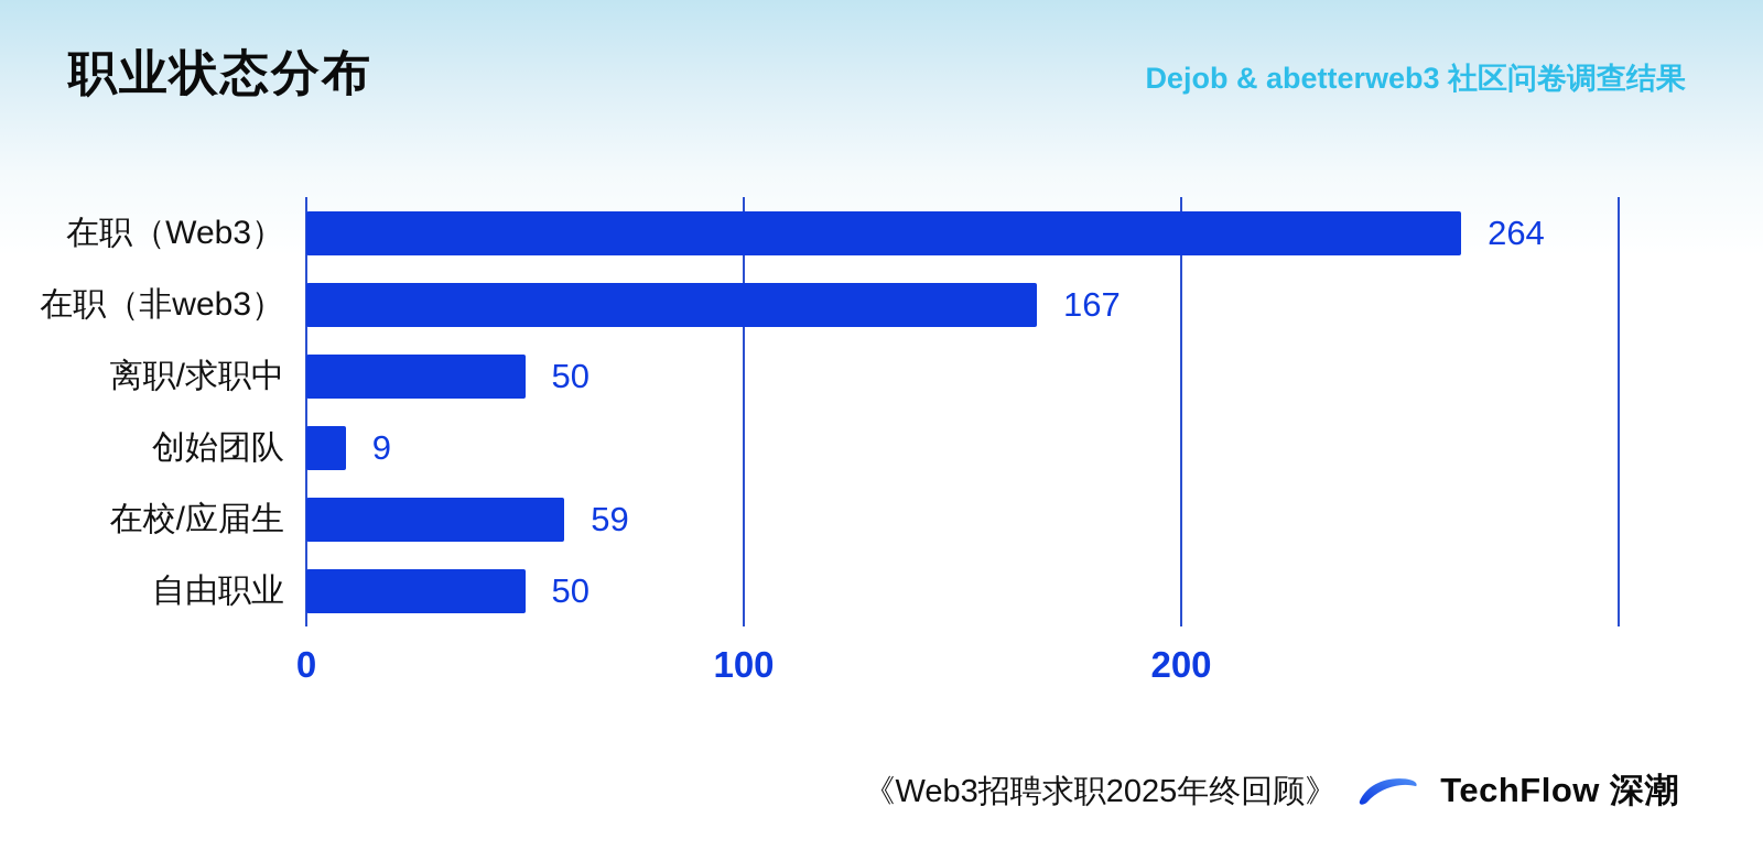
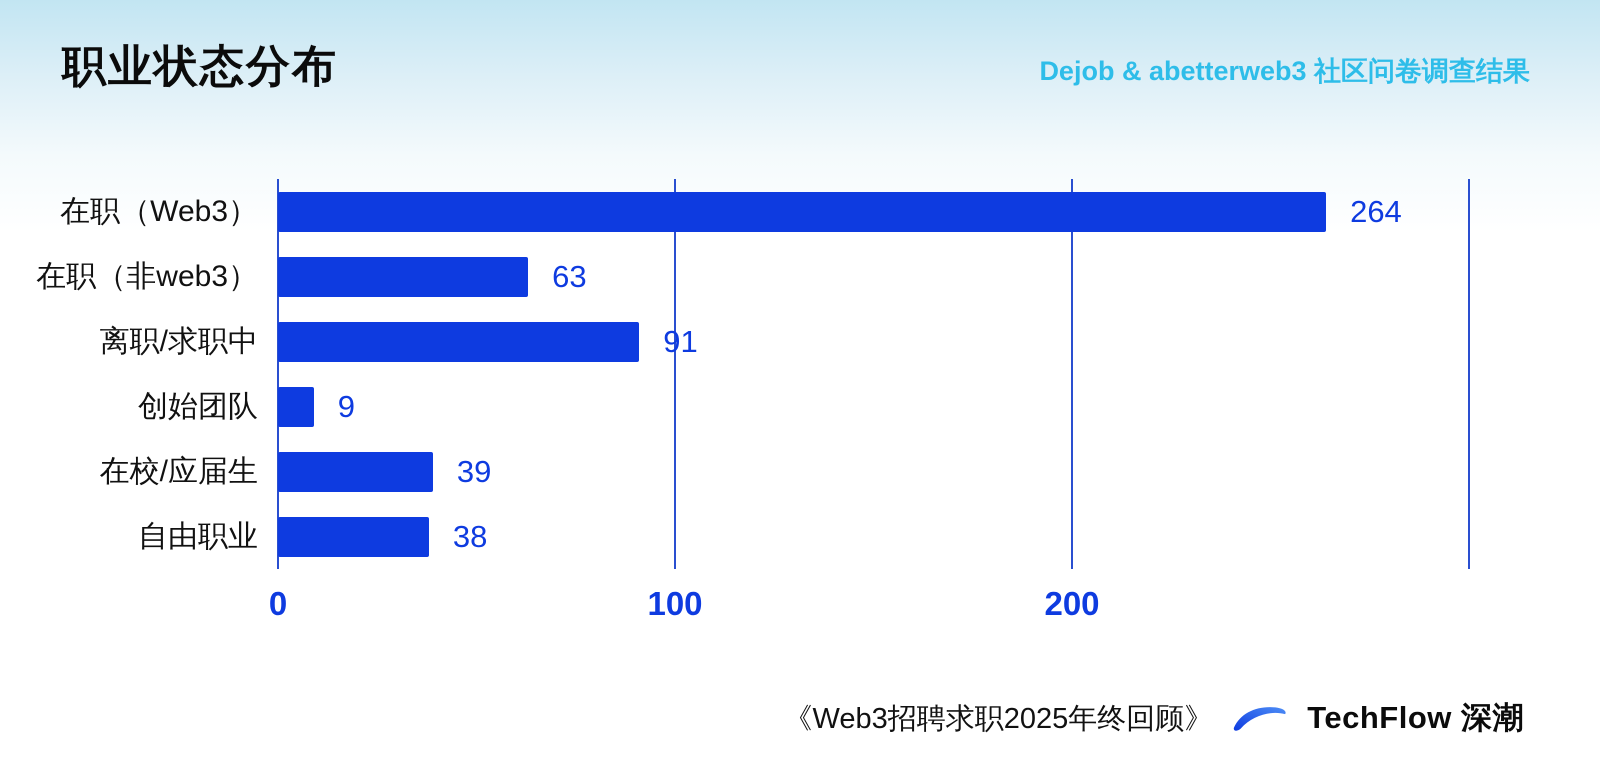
在职（非web3）: 167 -> 63
离职/求职中: 50 -> 91
在校/应届生: 59 -> 39
自由职业: 50 -> 38
